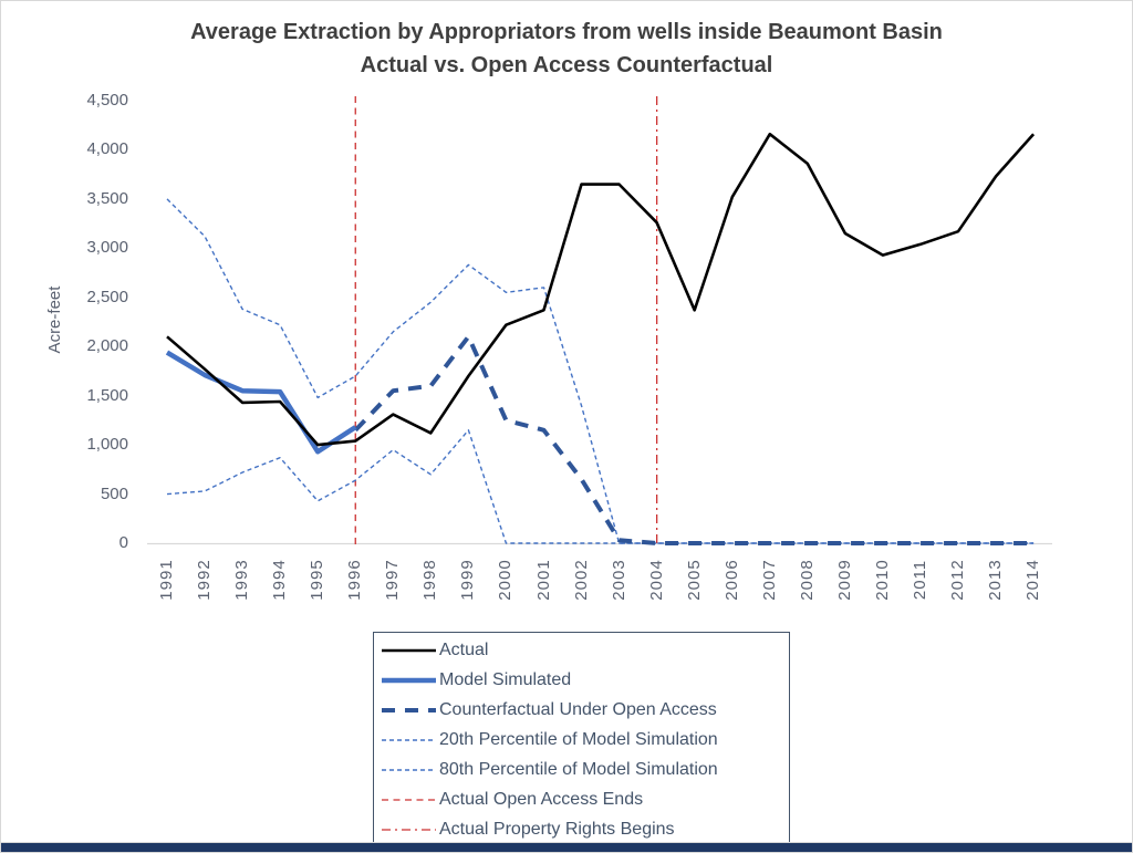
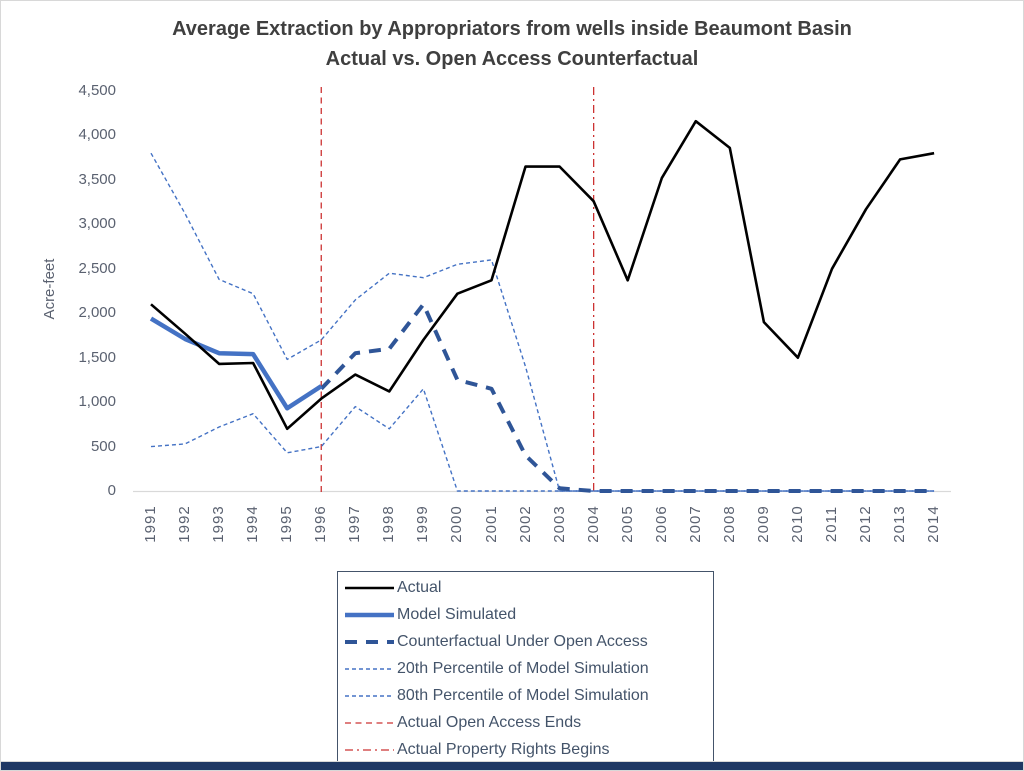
80th Percentile of Model Simulation/1991: 3500 -> 3800
Actual/1995: 1000 -> 700
20th Percentile of Model Simulation/1996: 600 -> 500
80th Percentile of Model Simulation/1999: 2800 -> 2400
Counterfactual Under Open Access/2002: 600 -> 400
Actual/2009: 3200 -> 1900
Actual/2010: 2900 -> 1500
Actual/2011: 3000 -> 2500
Actual/2014: 4200 -> 3800
